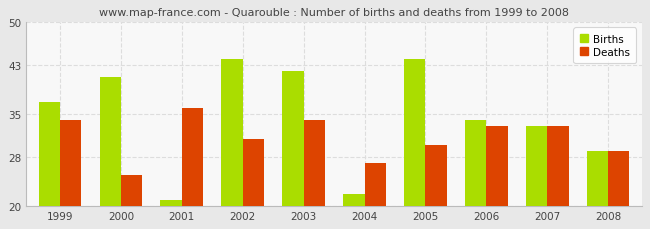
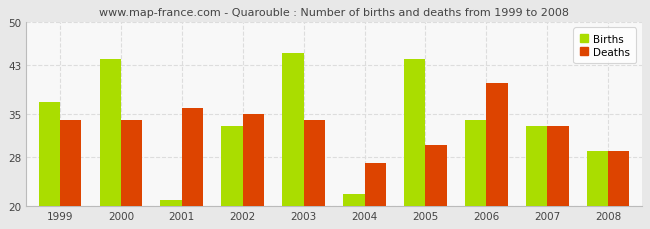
Births/2000: 41 -> 44
Deaths/2000: 25 -> 34
Births/2002: 44 -> 33
Deaths/2002: 31 -> 35
Births/2003: 42 -> 45
Deaths/2006: 33 -> 40
